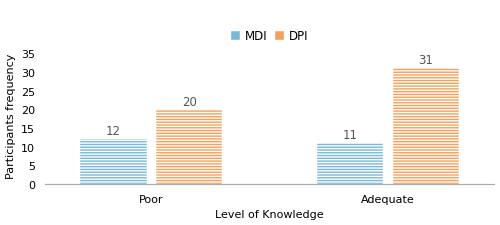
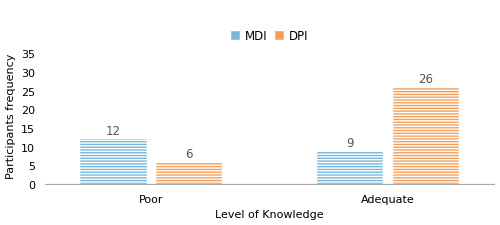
DPI/Poor: 20 -> 6
MDI/Adequate: 11 -> 9
DPI/Adequate: 31 -> 26
